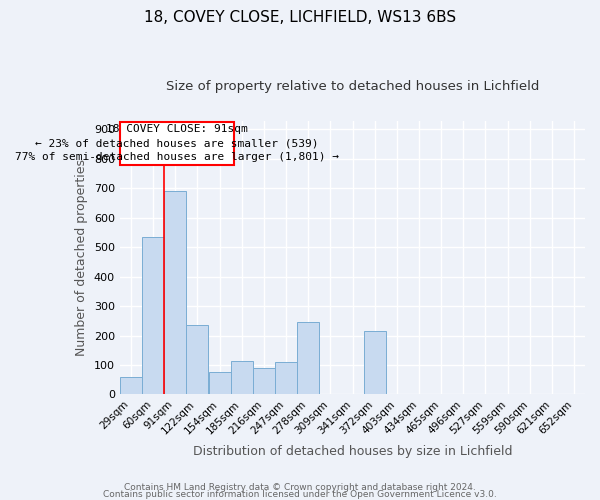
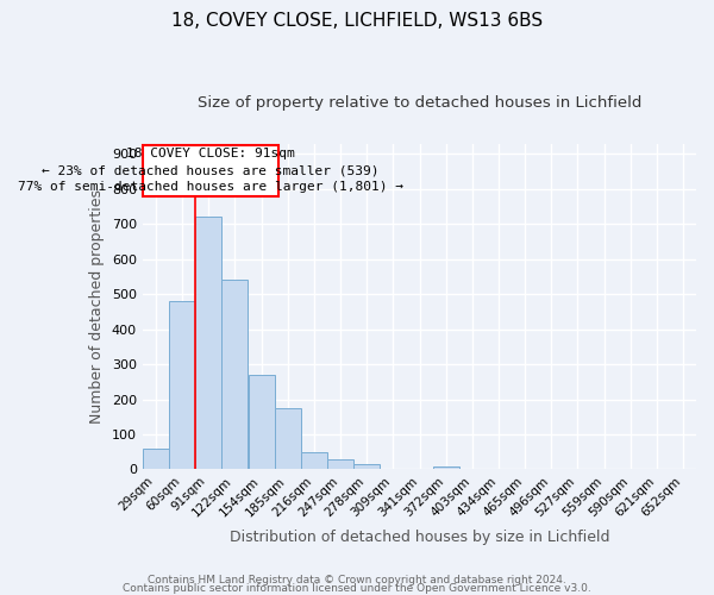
60sqm: 535 -> 480
91sqm: 690 -> 720
122sqm: 235 -> 540
154sqm: 75 -> 270
185sqm: 115 -> 173
216sqm: 90 -> 48
247sqm: 110 -> 30
278sqm: 245 -> 15
372sqm: 215 -> 8
